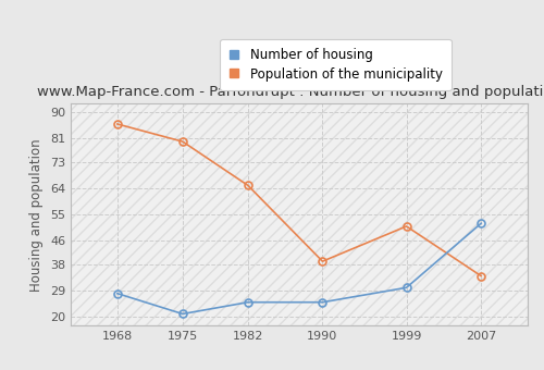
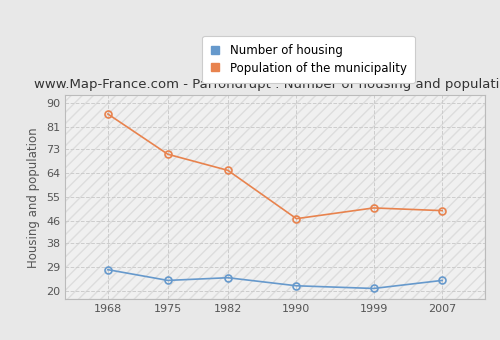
Number of housing/1975: 21 -> 24
Population of the municipality/1975: 80 -> 71
Number of housing/1990: 25 -> 22
Population of the municipality/1990: 39 -> 47
Number of housing/1999: 30 -> 21
Number of housing/2007: 52 -> 24
Population of the municipality/2007: 34 -> 50
